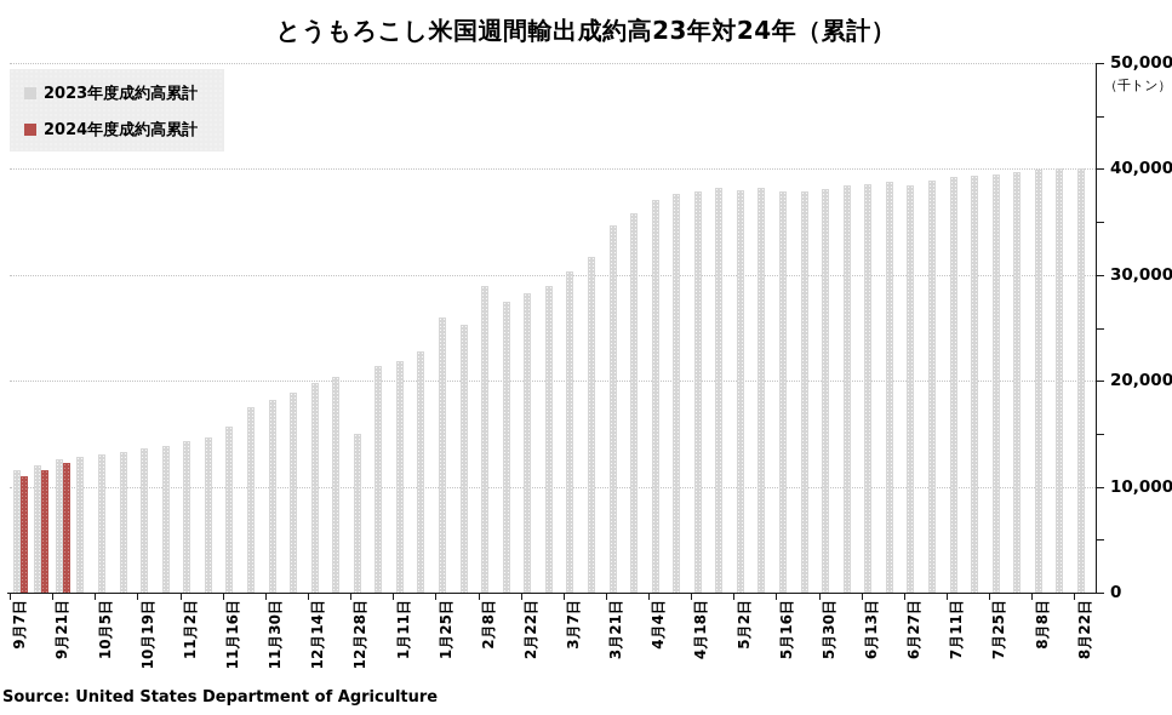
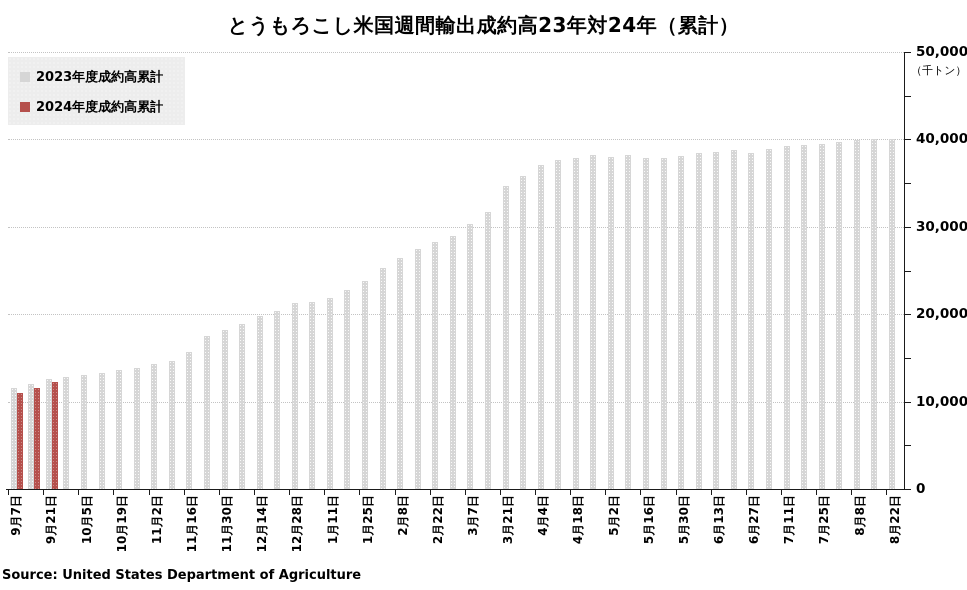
2023年度成約高累計/12月28日: 15000 -> 21000
2023年度成約高累計/1月25日: 26000 -> 24000
2023年度成約高累計/2月8日: 29000 -> 26000
